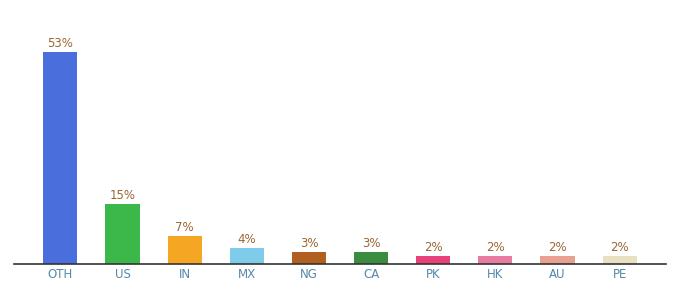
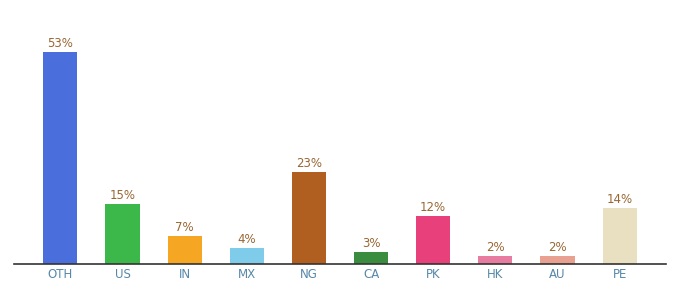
NG: 3% -> 23%
PK: 2% -> 12%
PE: 2% -> 14%
